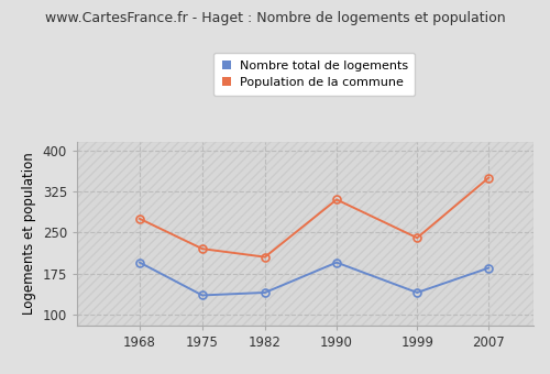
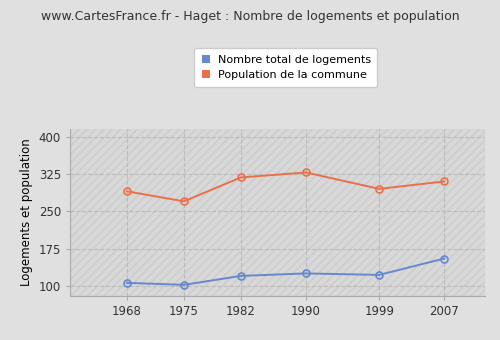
Nombre total de logements/1968: 195 -> 106
Population de la commune/1968: 275 -> 290
Nombre total de logements/1975: 135 -> 102
Population de la commune/1975: 220 -> 270
Nombre total de logements/1982: 140 -> 120
Population de la commune/1982: 205 -> 318
Nombre total de logements/1990: 195 -> 125
Population de la commune/1990: 310 -> 328
Nombre total de logements/1999: 140 -> 122
Population de la commune/1999: 240 -> 295
Nombre total de logements/2007: 185 -> 155
Population de la commune/2007: 350 -> 310
